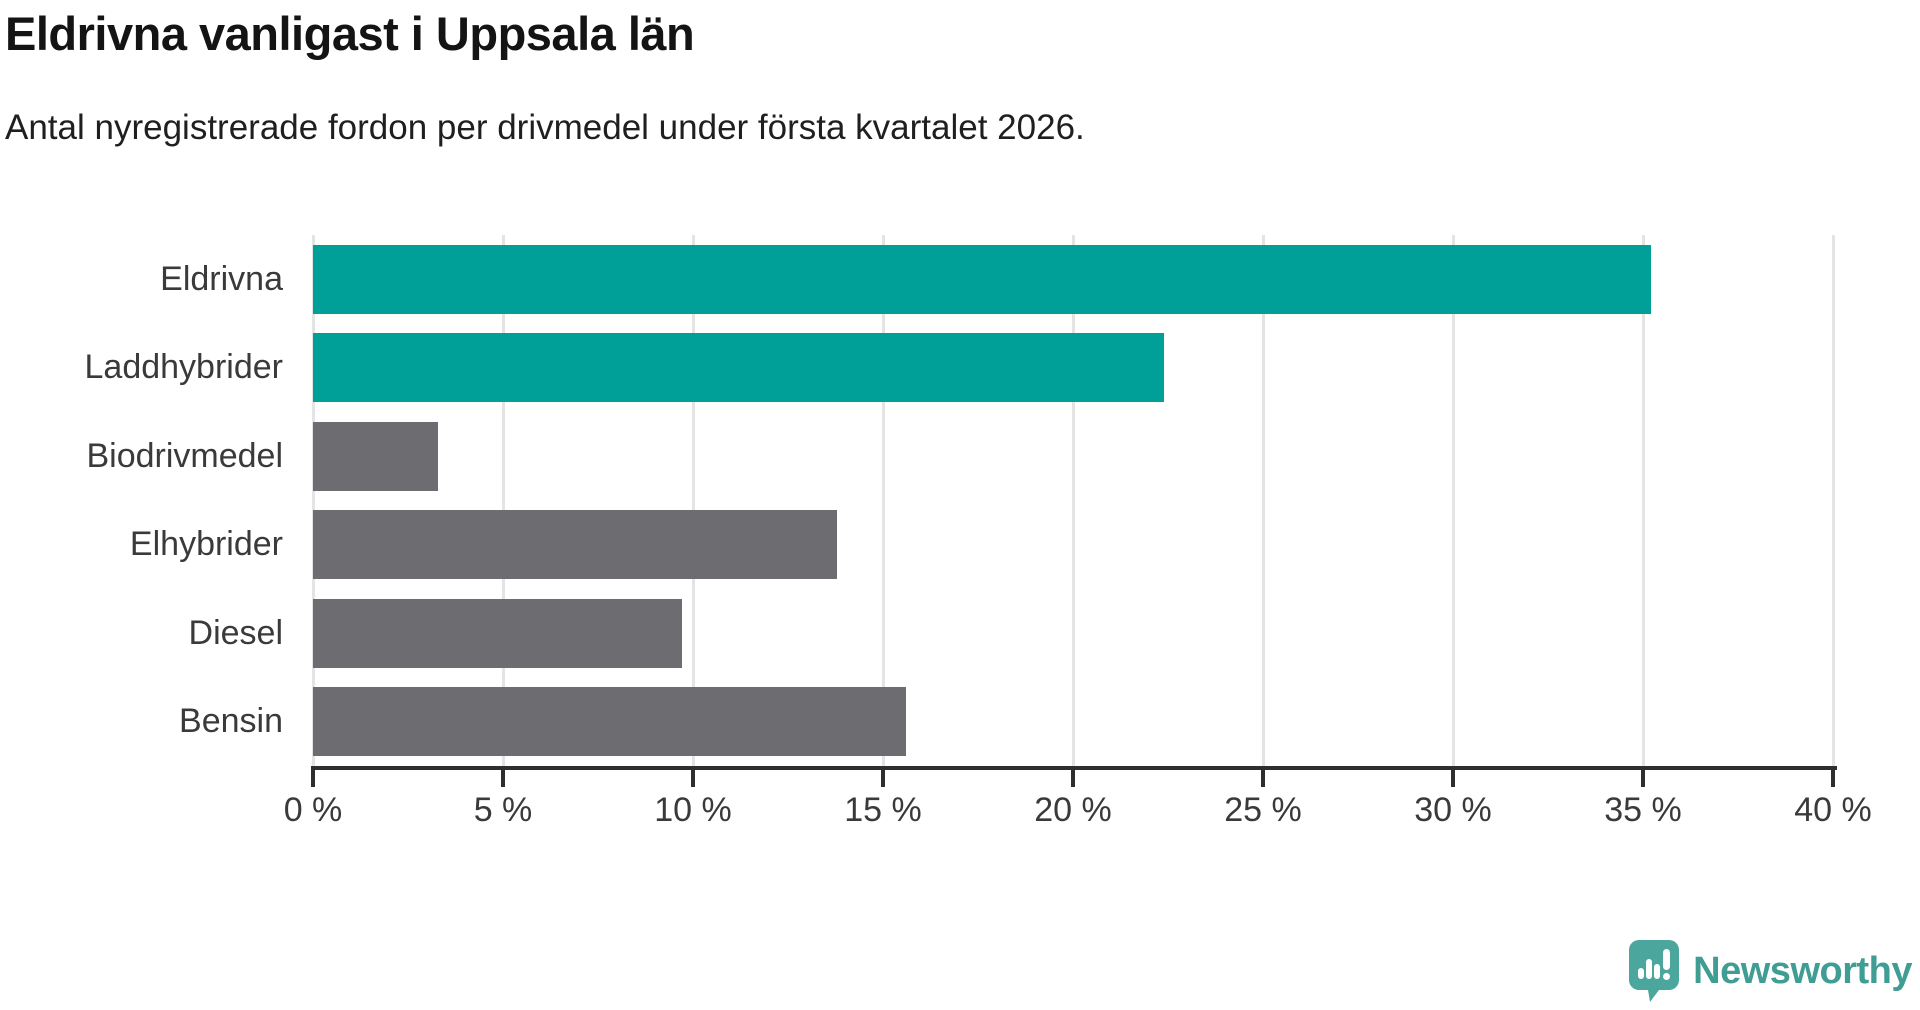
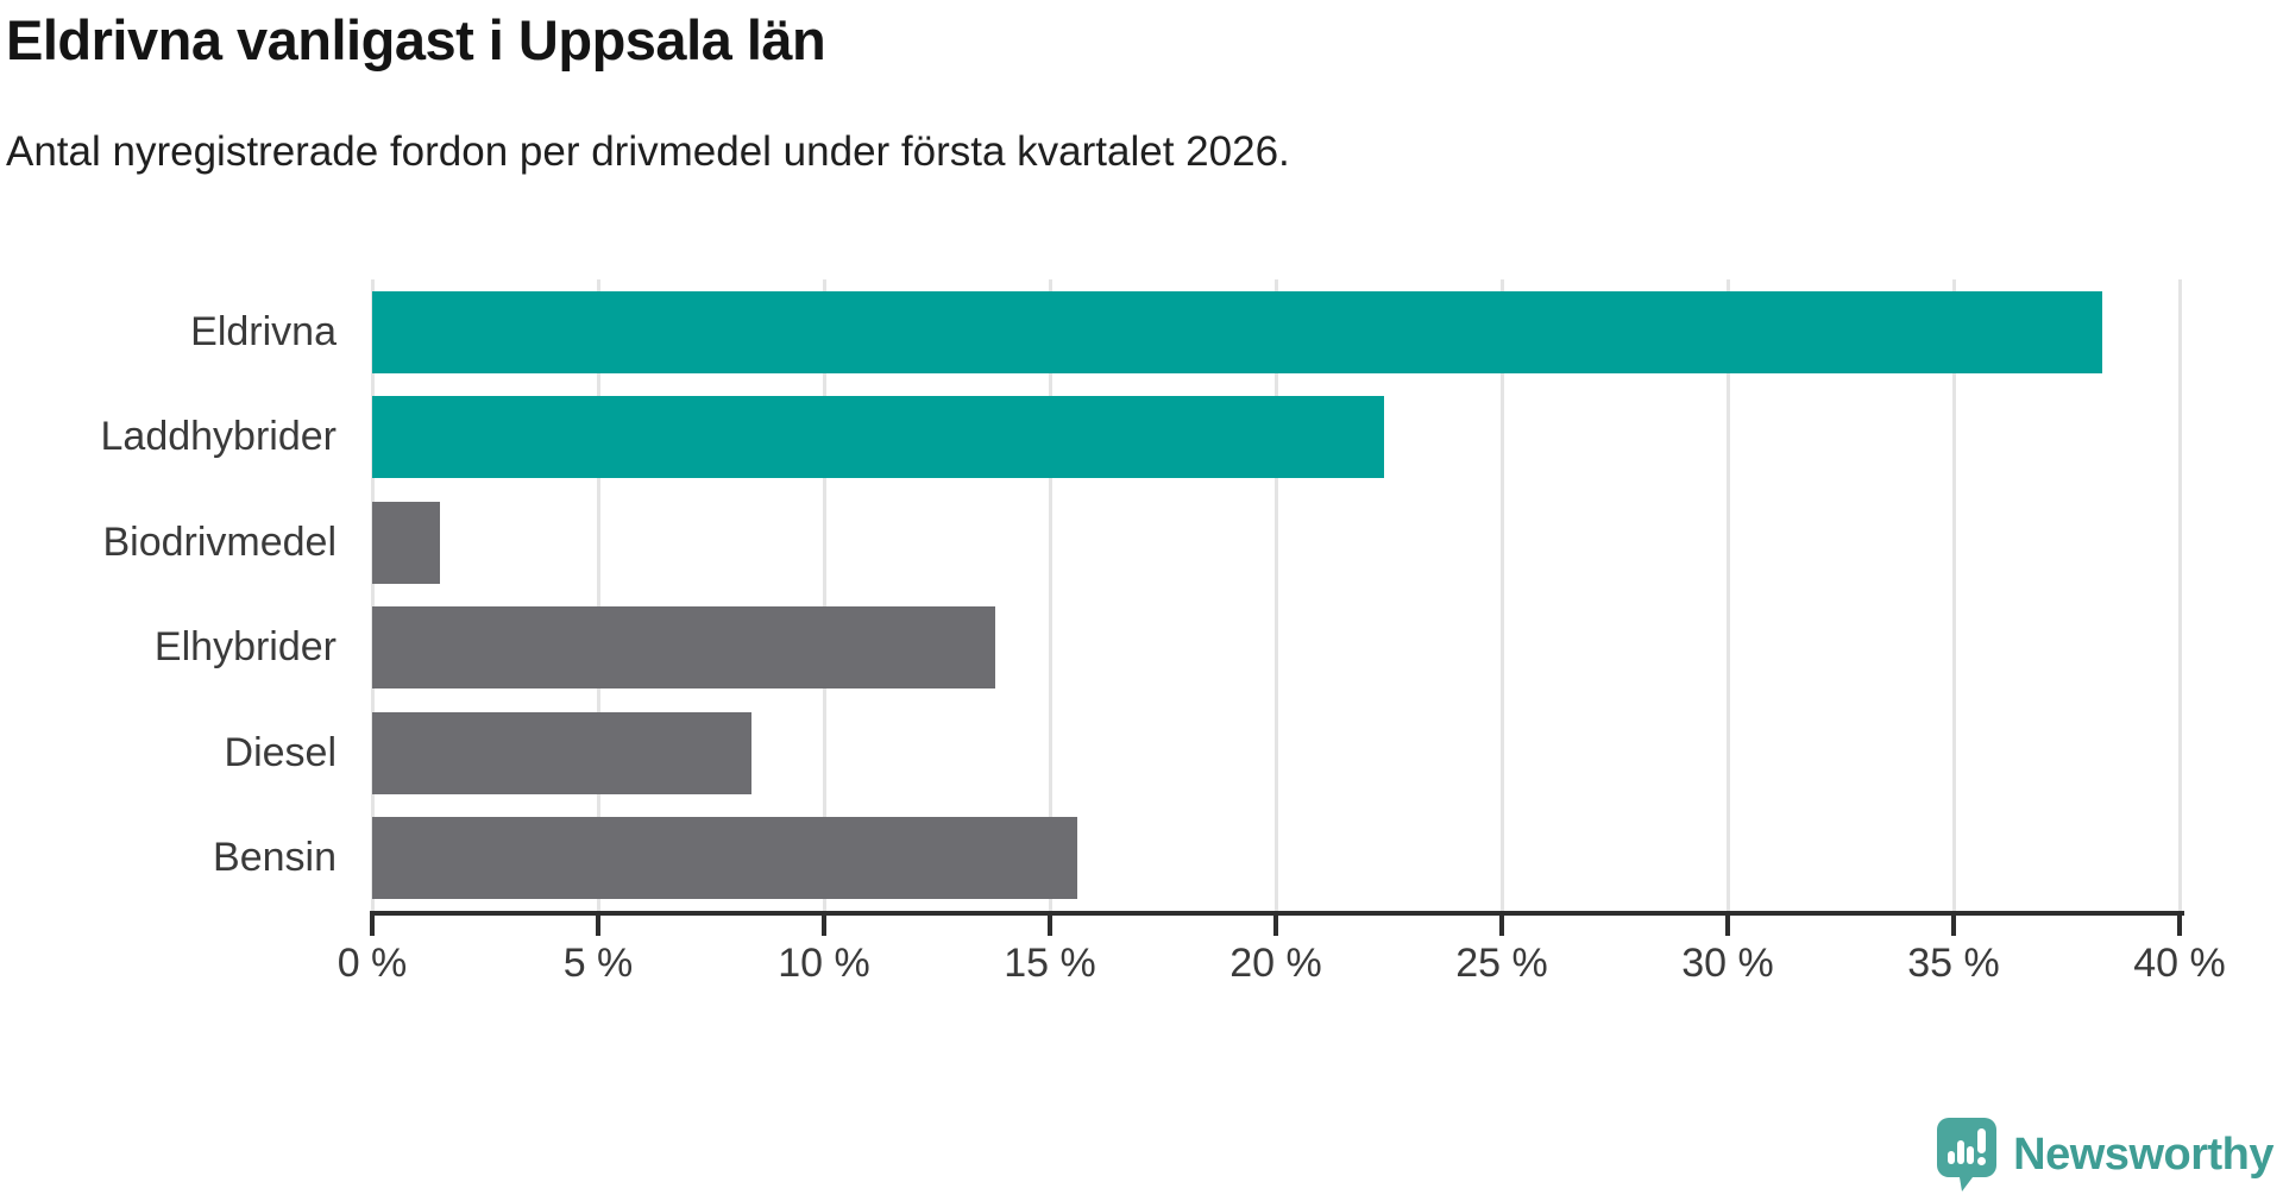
Eldrivna: 35.2% -> 38.3%
Biodrivmedel: 3.3% -> 1.5%
Diesel: 9.7% -> 8.4%
